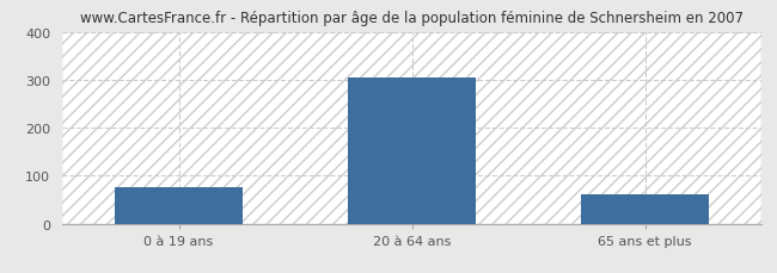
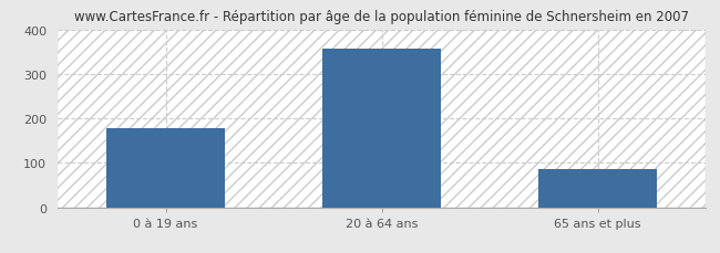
0 à 19 ans: 75 -> 178
20 à 64 ans: 305 -> 356
65 ans et plus: 60 -> 85
